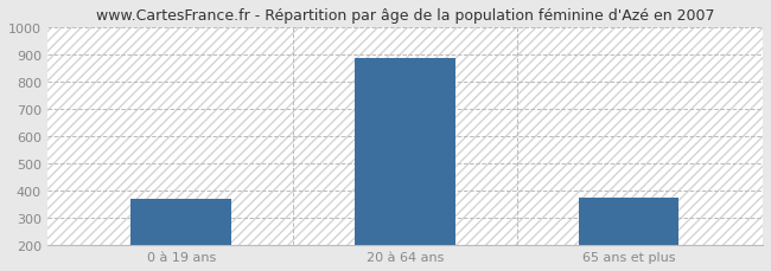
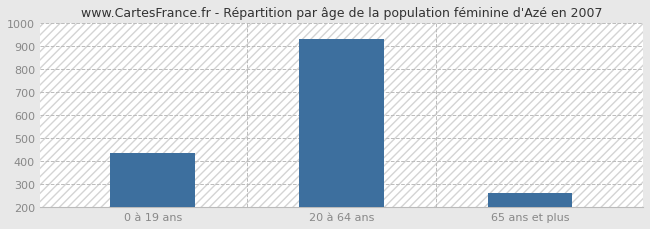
0 à 19 ans: 370 -> 435
20 à 64 ans: 885 -> 930
65 ans et plus: 375 -> 260
